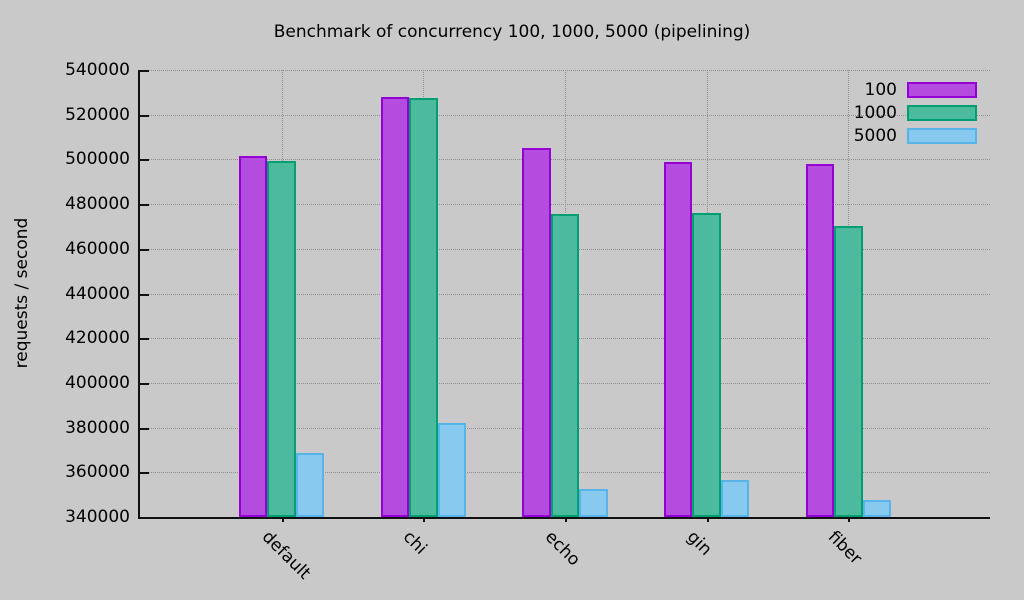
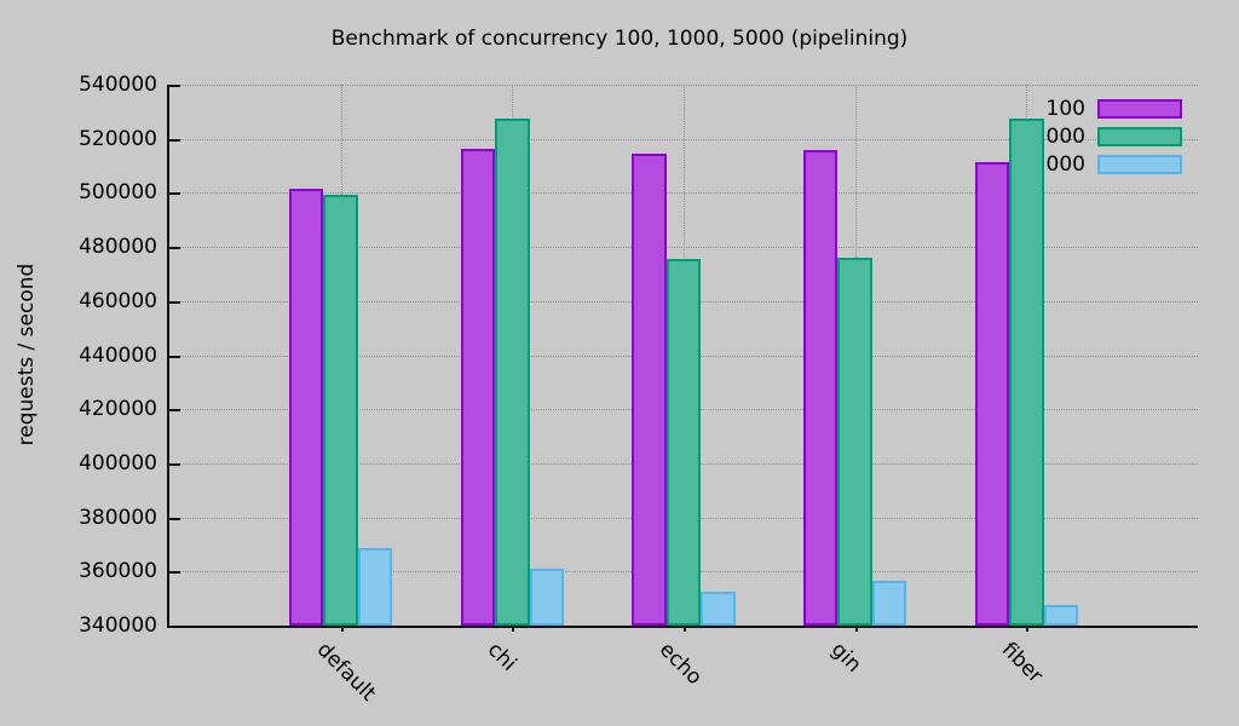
100/chi: 528000 -> 516000
5000/chi: 382000 -> 361000
100/echo: 505000 -> 515000
100/gin: 499000 -> 516000
100/fiber: 498000 -> 511000
1000/fiber: 470000 -> 528000
